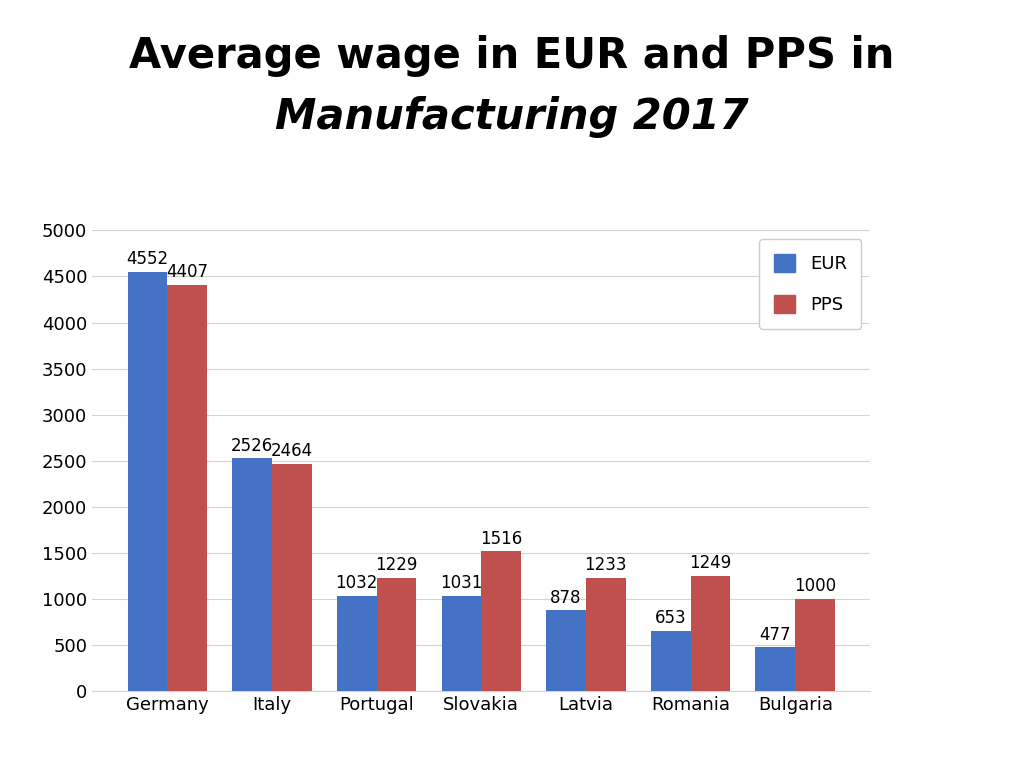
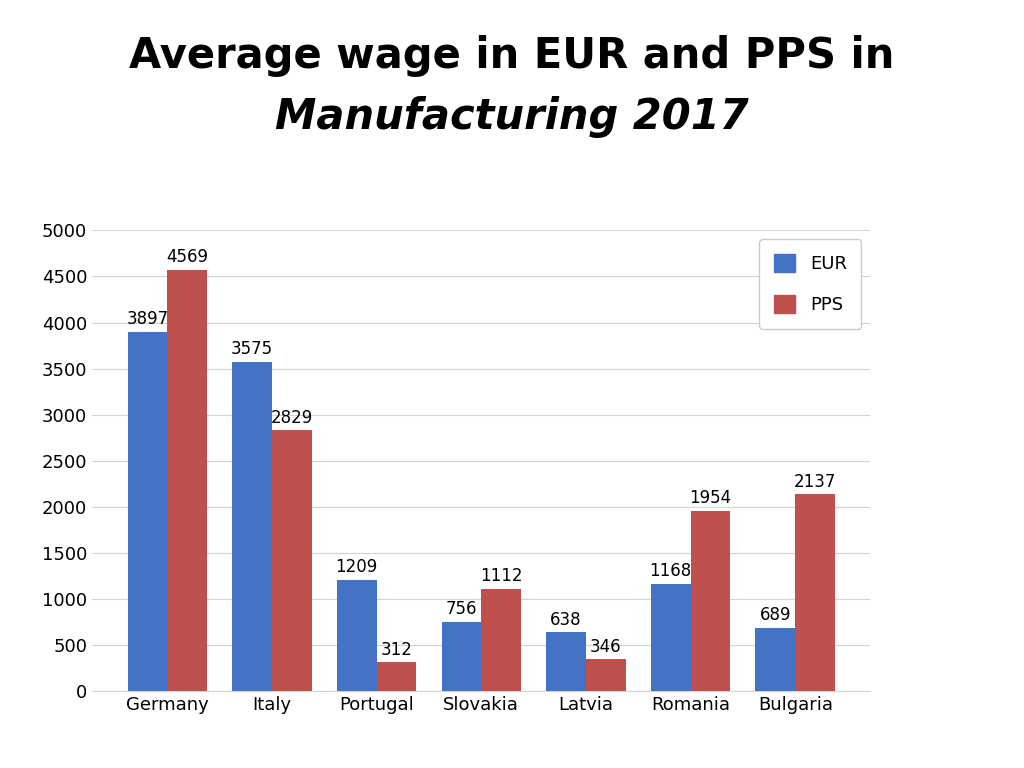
EUR/Germany: 4552 -> 3897
PPS/Germany: 4407 -> 4569
EUR/Italy: 2526 -> 3575
PPS/Italy: 2464 -> 2829
EUR/Portugal: 1032 -> 1209
PPS/Portugal: 1229 -> 312
EUR/Slovakia: 1031 -> 756
PPS/Slovakia: 1516 -> 1112
EUR/Latvia: 878 -> 638
PPS/Latvia: 1233 -> 346
EUR/Romania: 653 -> 1168
PPS/Romania: 1249 -> 1954
EUR/Bulgaria: 477 -> 689
PPS/Bulgaria: 1000 -> 2137
